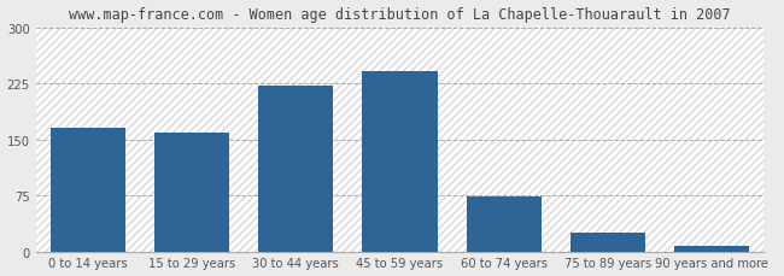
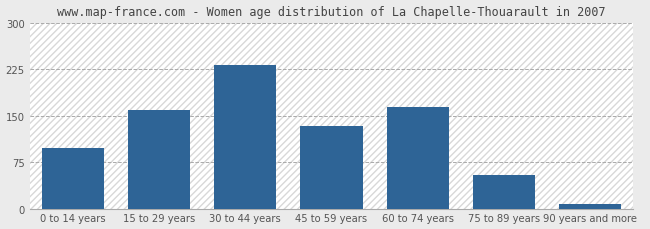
0 to 14 years: 165 -> 98
30 to 44 years: 222 -> 232
45 to 59 years: 242 -> 134
60 to 74 years: 74 -> 164
75 to 89 years: 25 -> 54
